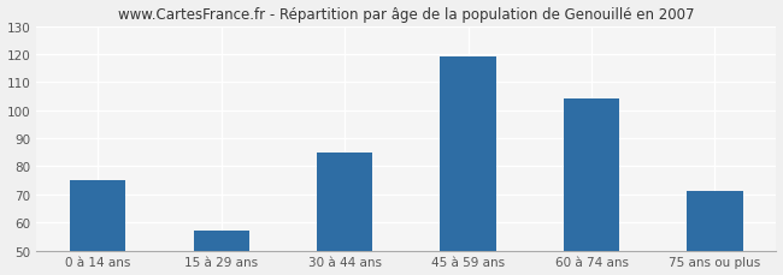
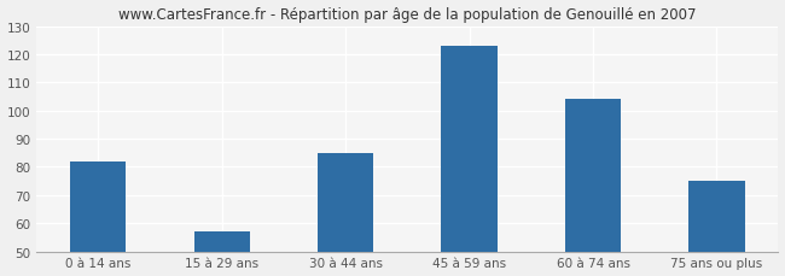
0 à 14 ans: 75 -> 82
45 à 59 ans: 119 -> 123
75 ans ou plus: 71 -> 75
